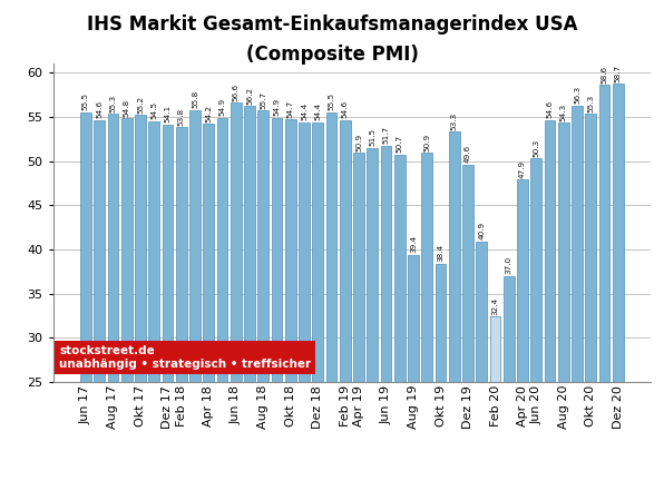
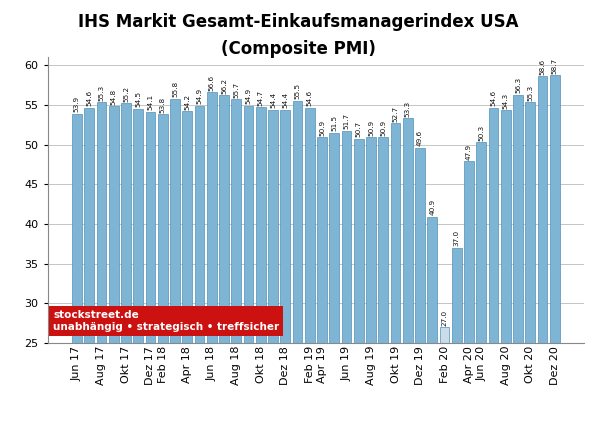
Jun 17: 55.5 -> 53.9
Aug 19: 39.4 -> 50.9
Okt 19: 38.4 -> 52.7
Feb 20: 32.4 -> 27.0
